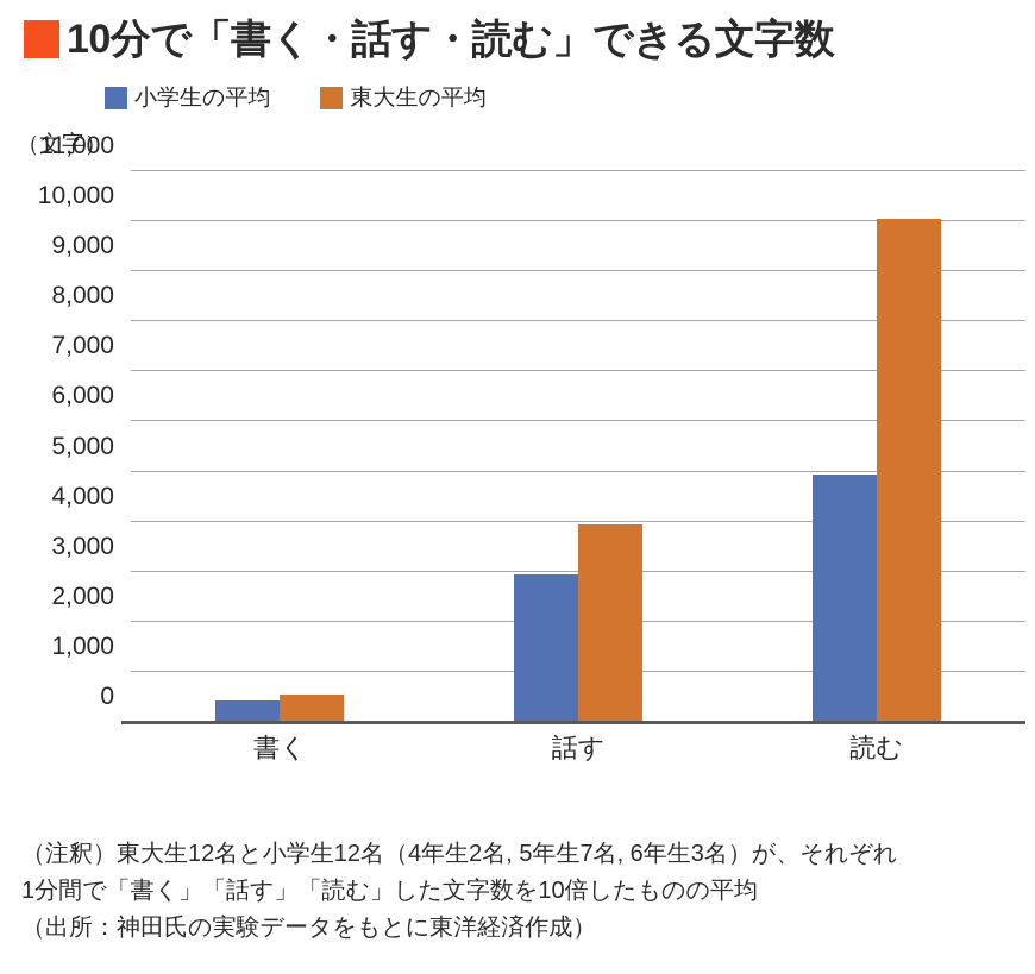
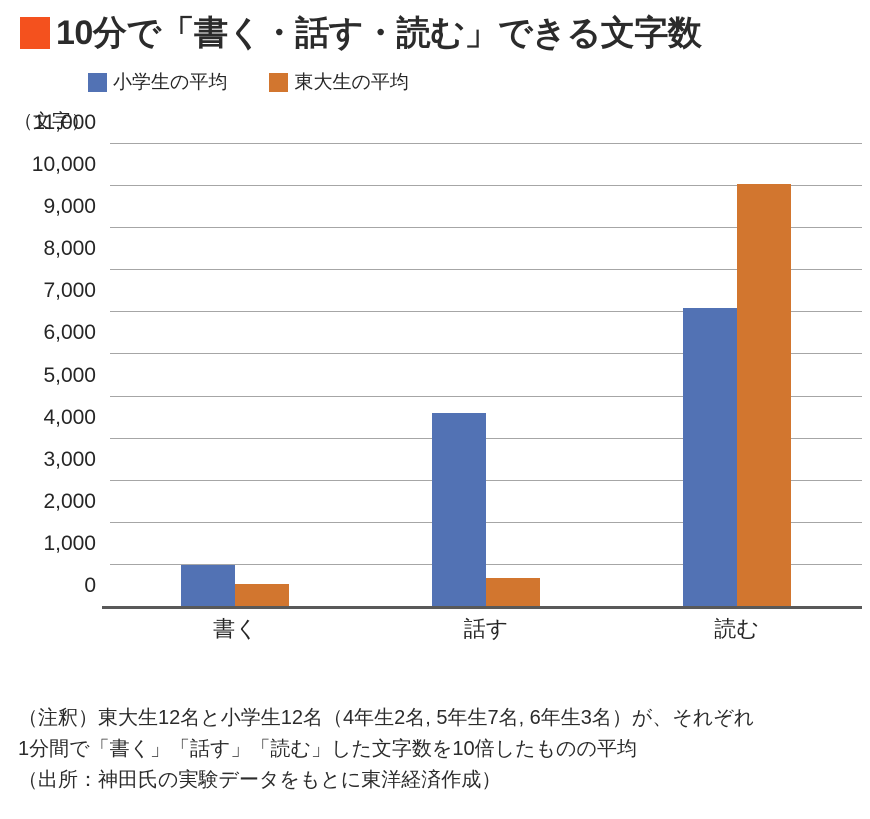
小学生の平均/書く: 400 -> 1000
小学生の平均/話す: 3000 -> 4600
東大生の平均/話す: 3900 -> 700
小学生の平均/読む: 4900 -> 7100
